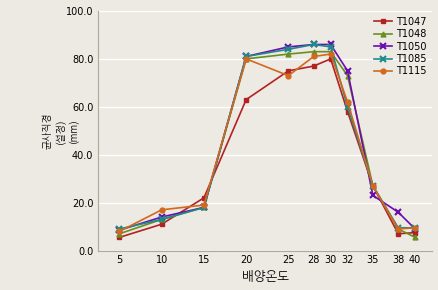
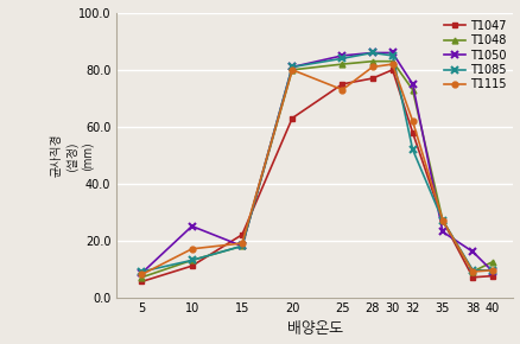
T1050/10: 14.0 -> 25.0
T1085/32: 60.0 -> 52.0
T1048/40: 5.5 -> 12.5
